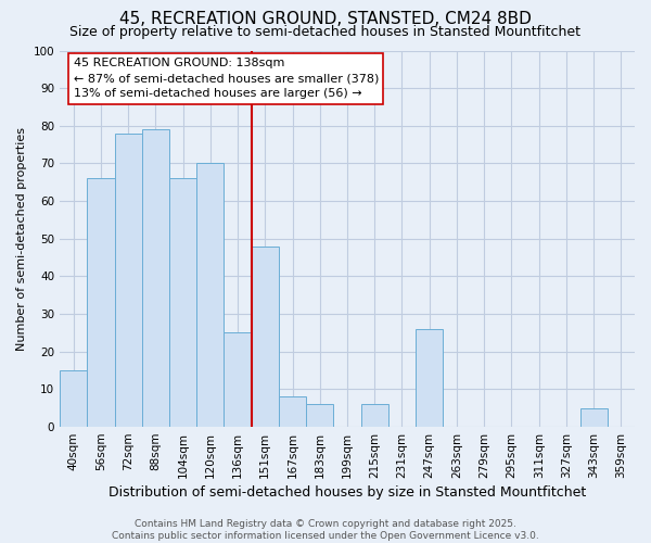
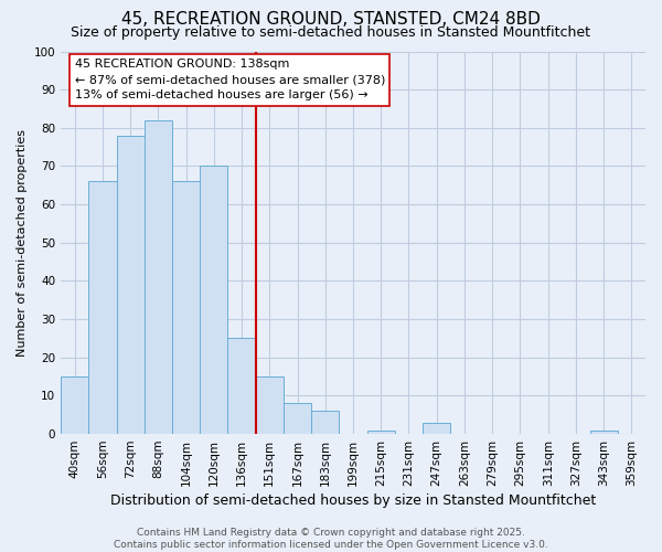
88sqm: 79 -> 82
151sqm: 48 -> 15
215sqm: 6 -> 1
247sqm: 26 -> 3
343sqm: 5 -> 1
